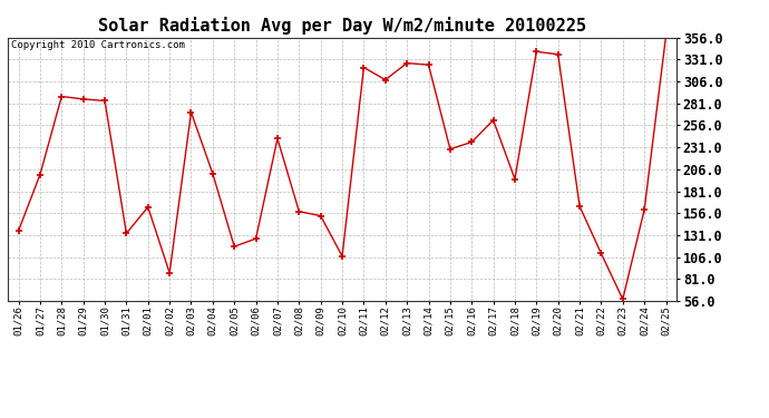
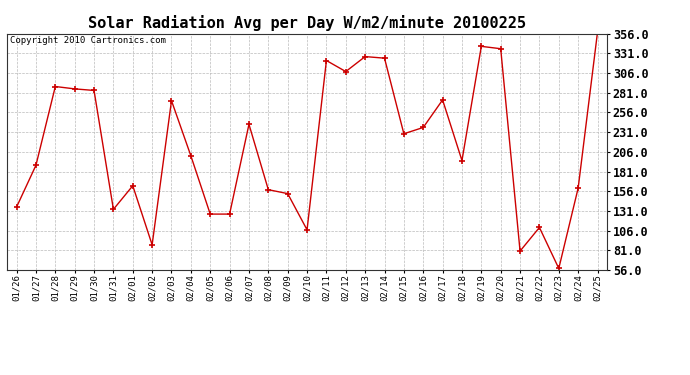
01/27: 200 -> 189
02/05: 118 -> 127
02/17: 262 -> 272
02/21: 164 -> 80
